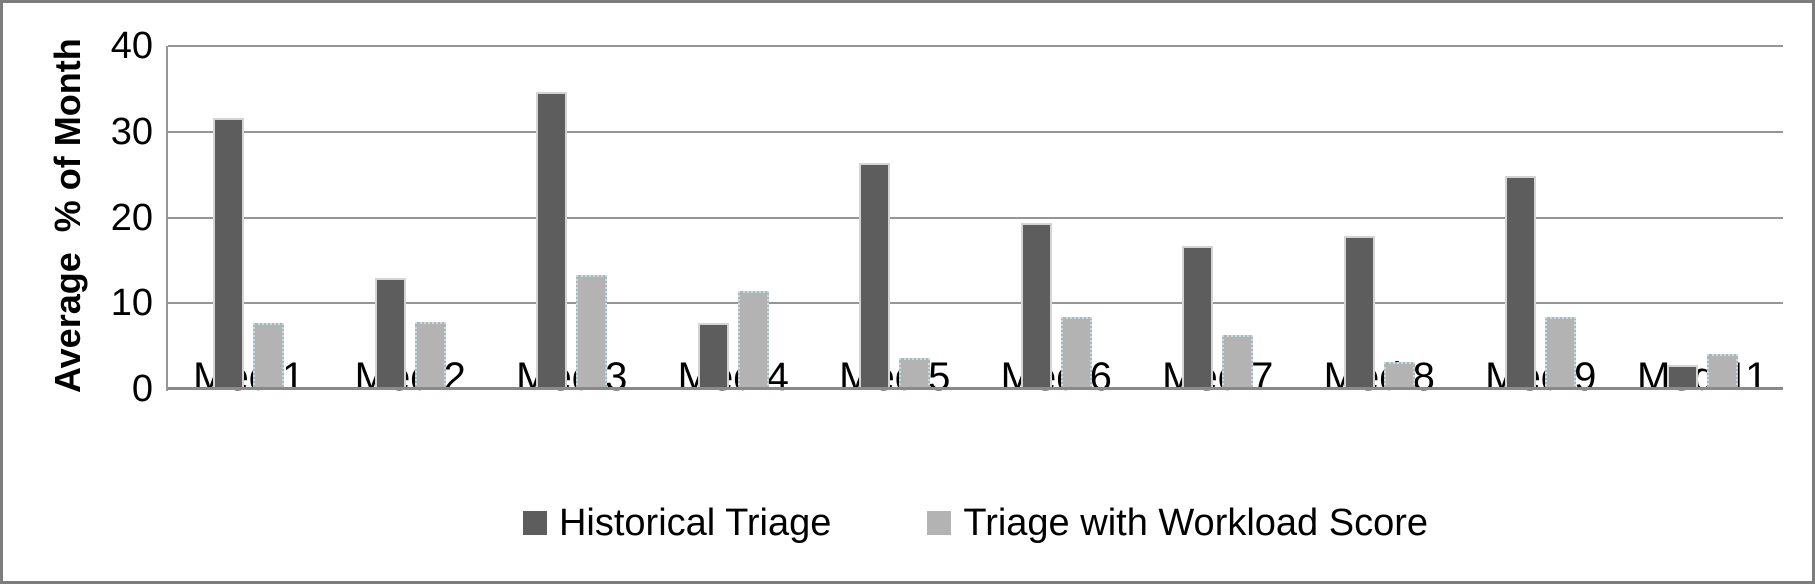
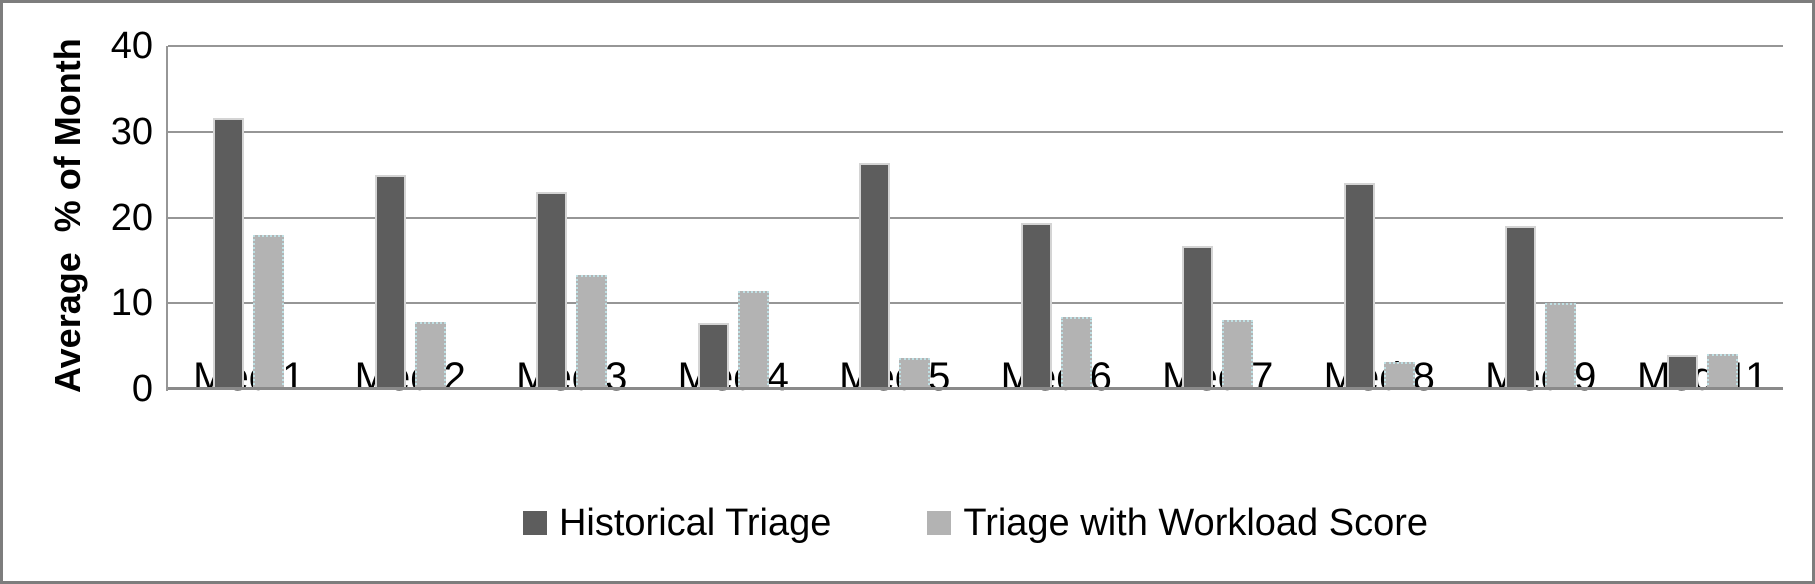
Triage with Workload Score/Med 1: 8 -> 18
Historical Triage/Med 2: 13 -> 25
Historical Triage/Med 3: 35 -> 23
Triage with Workload Score/Med 7: 6 -> 8
Historical Triage/Med 8: 18 -> 24
Historical Triage/Med 9: 25 -> 19
Triage with Workload Score/Med 9: 8 -> 10
Historical Triage/Med 11: 3 -> 4
